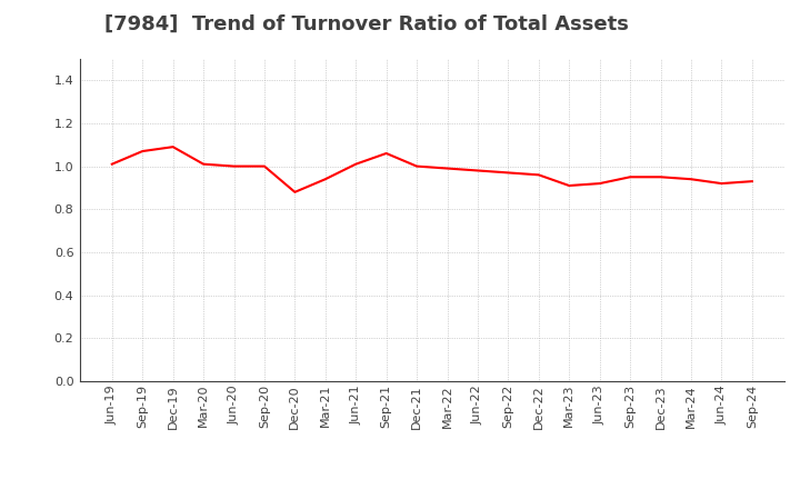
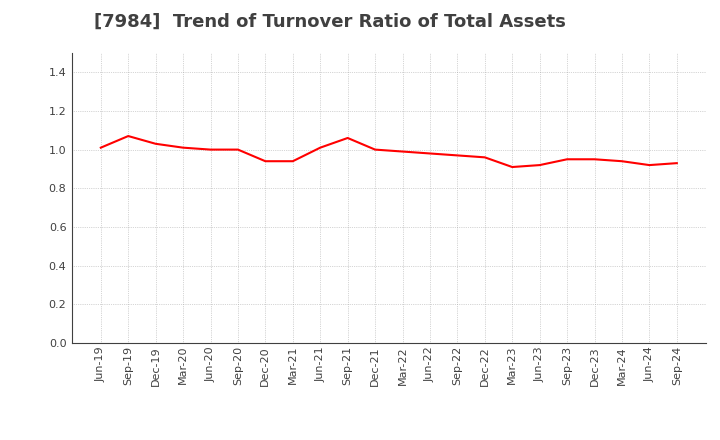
Dec-19: 1.09 -> 1.03
Dec-20: 0.88 -> 0.94
